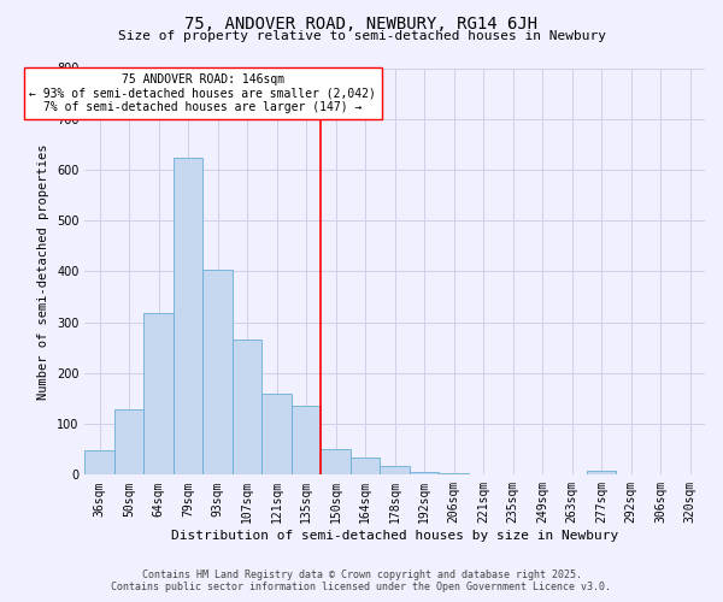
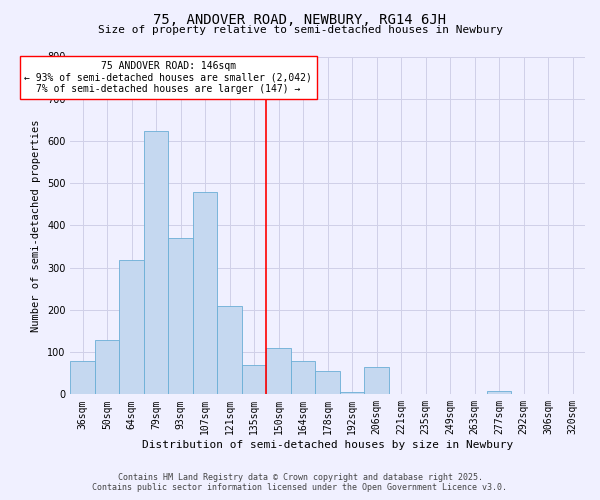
36sqm: 47 -> 80
93sqm: 404 -> 370
107sqm: 265 -> 480
121sqm: 160 -> 210
135sqm: 135 -> 70
150sqm: 50 -> 110
164sqm: 35 -> 80
178sqm: 18 -> 55
206sqm: 2 -> 65
